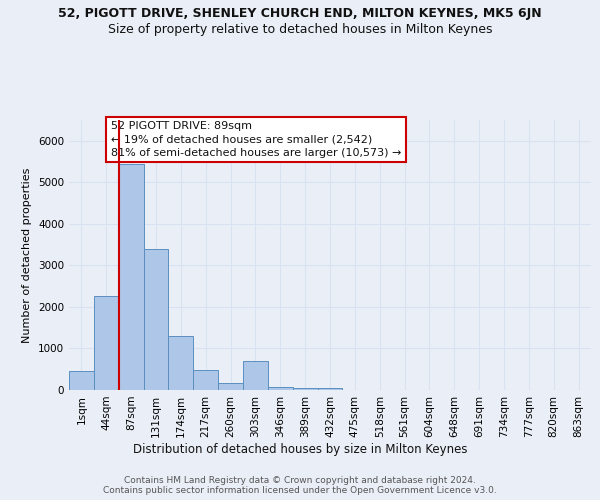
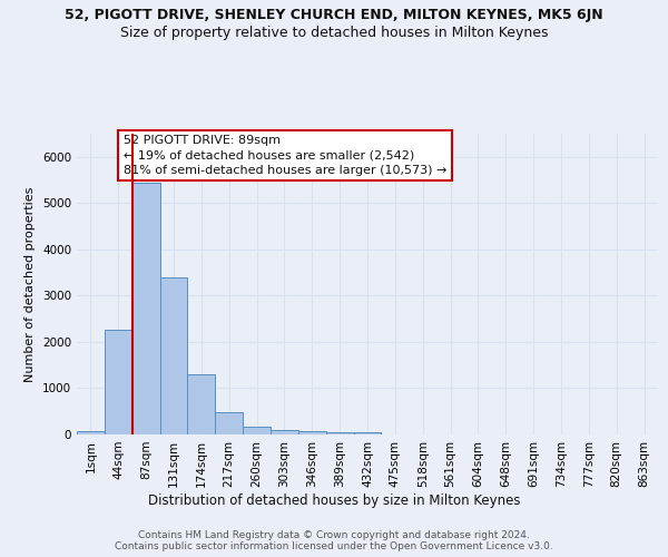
1sqm: 450 -> 80
303sqm: 700 -> 90
